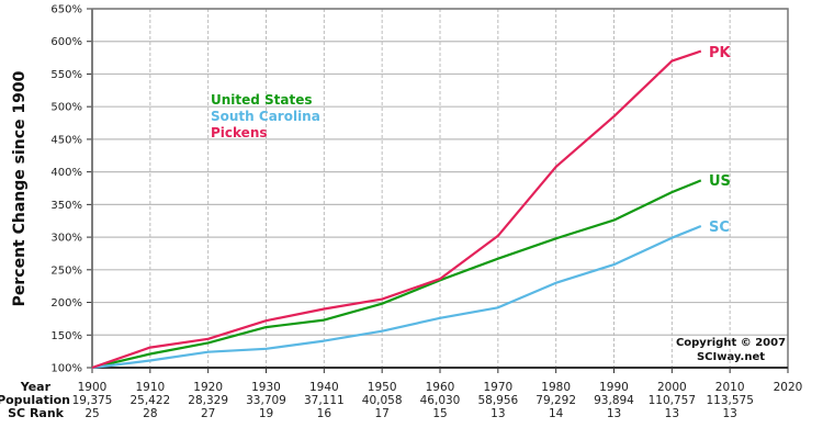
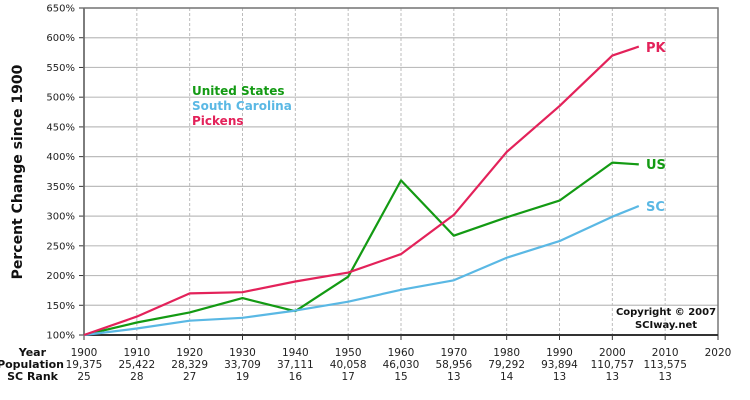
Pickens/1920: 140% -> 170%
United States/1940: 170% -> 140%
United States/1960: 230% -> 360%
United States/2000: 370% -> 390%
